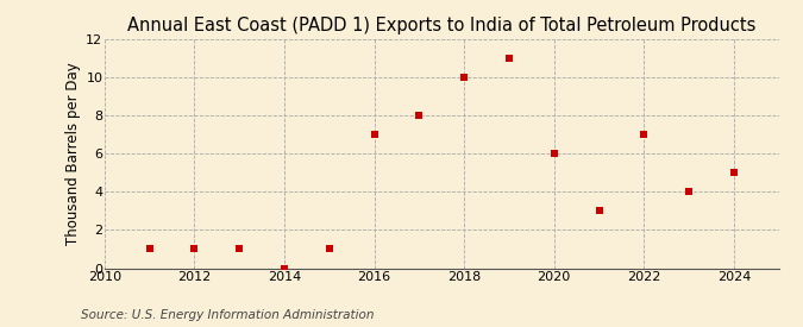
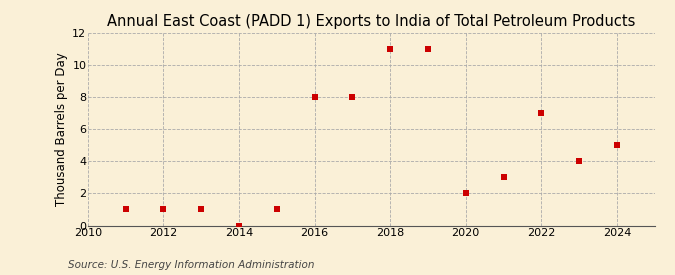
2016: 7 -> 8
2018: 10 -> 11
2020: 6 -> 2
